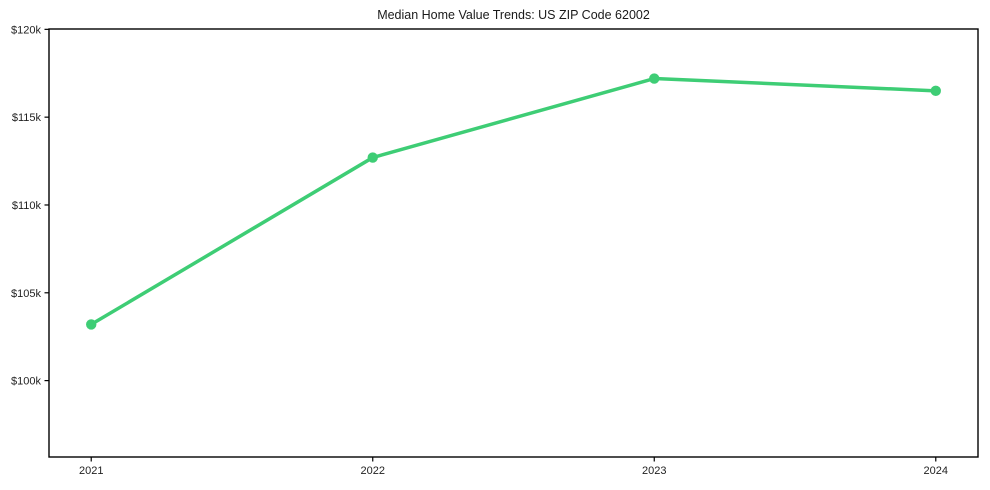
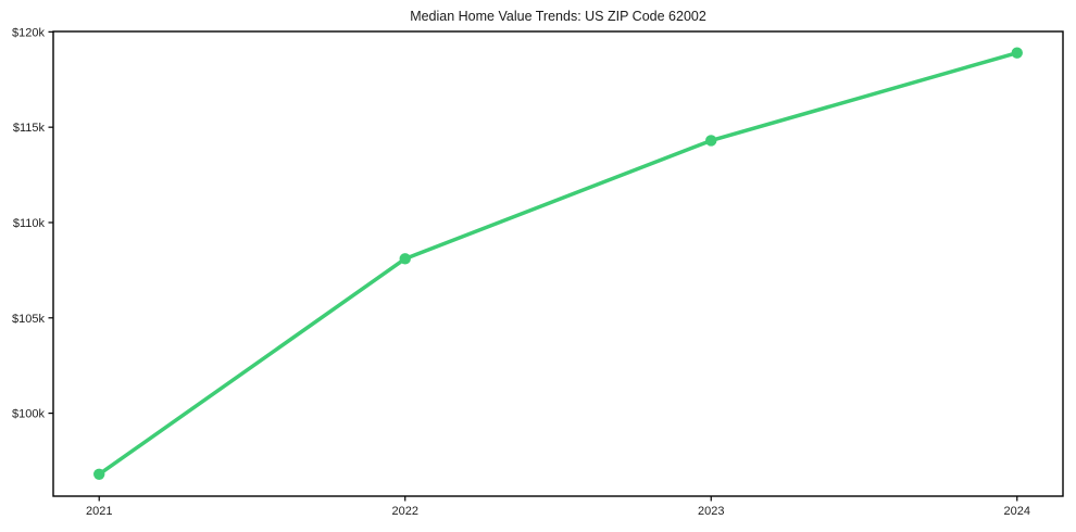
2021: $103.2k -> $96.8k
2022: $112.7k -> $108.1k
2023: $117.2k -> $114.3k
2024: $116.5k -> $118.9k
